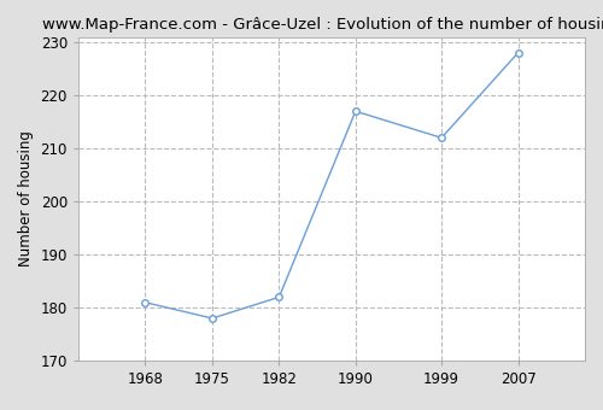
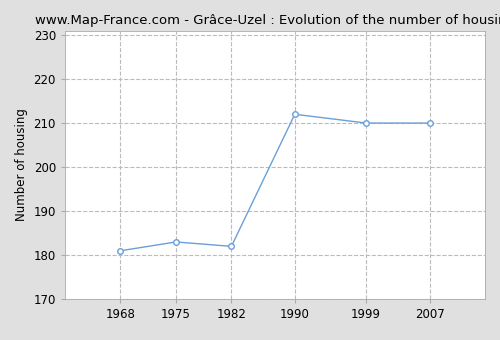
1975: 178 -> 183
1990: 217 -> 212
1999: 212 -> 210
2007: 228 -> 210
